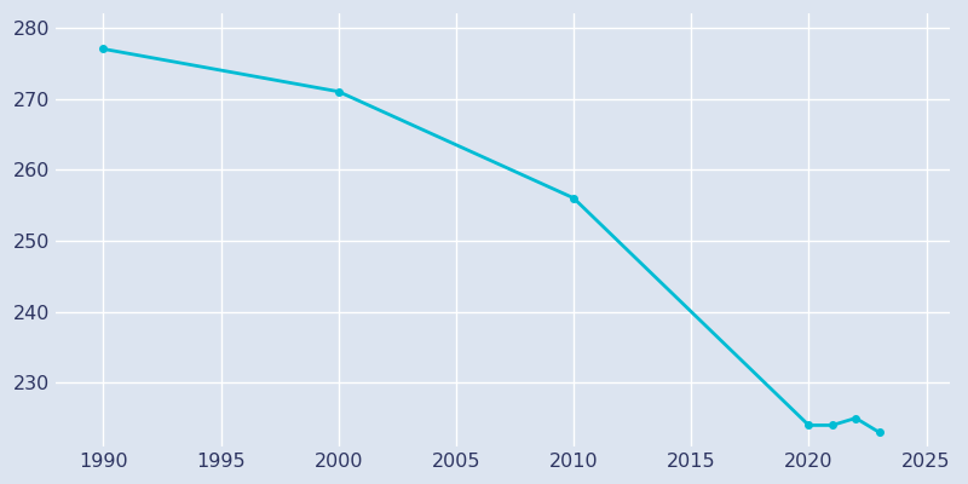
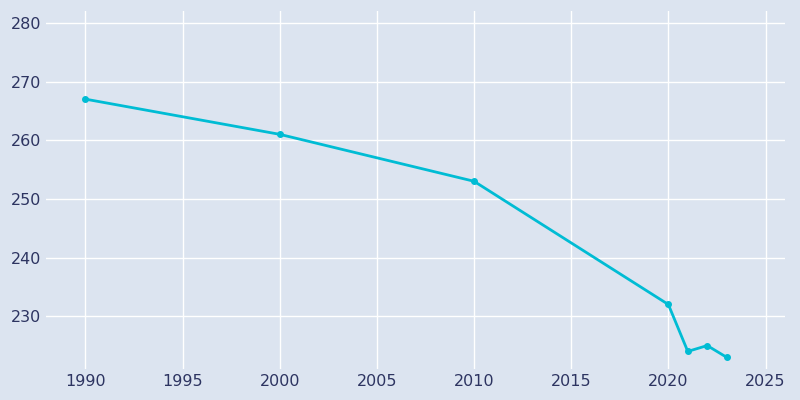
1990: 277 -> 267
2000: 271 -> 261
2010: 256 -> 253
2020: 224 -> 232
